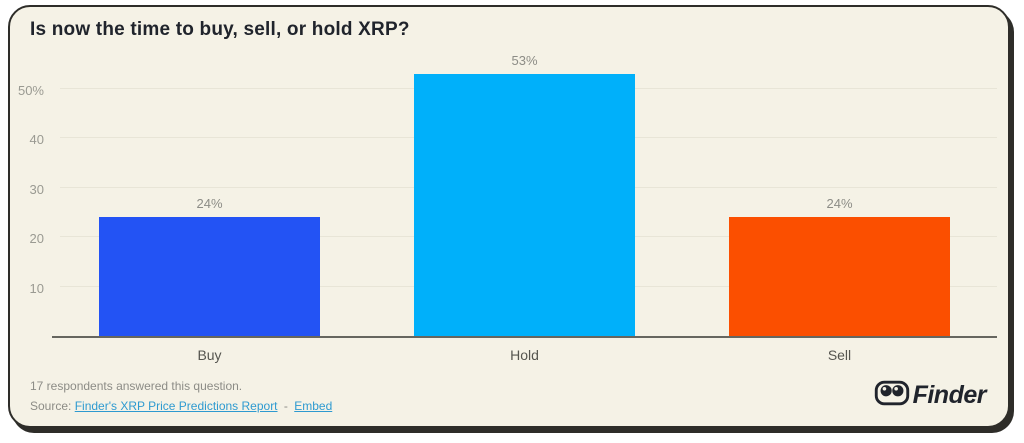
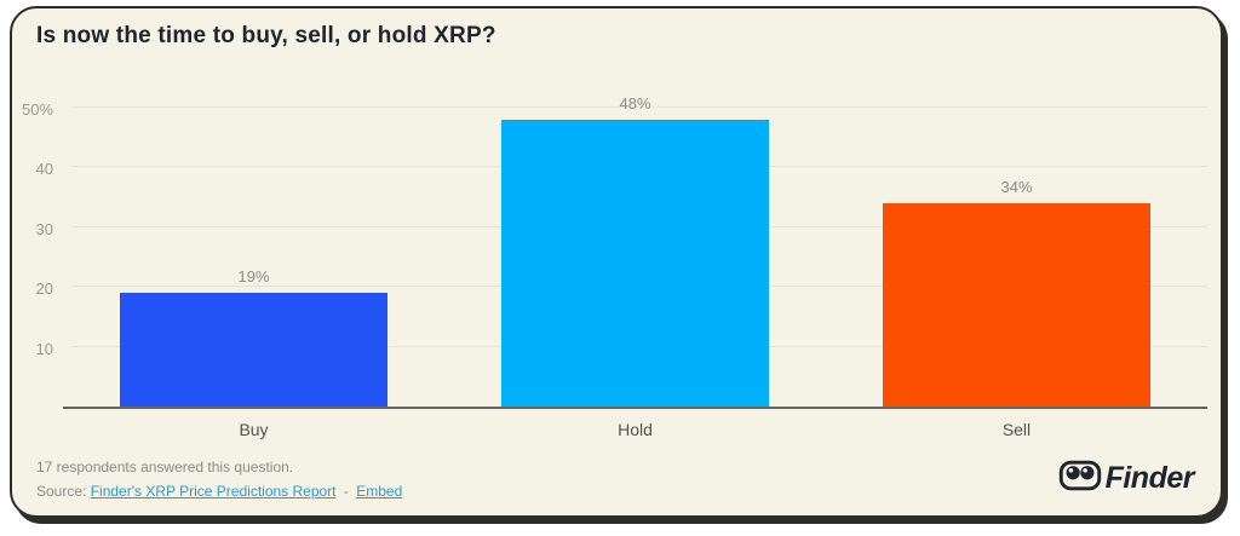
Buy: 24% -> 19%
Hold: 53% -> 48%
Sell: 24% -> 34%
